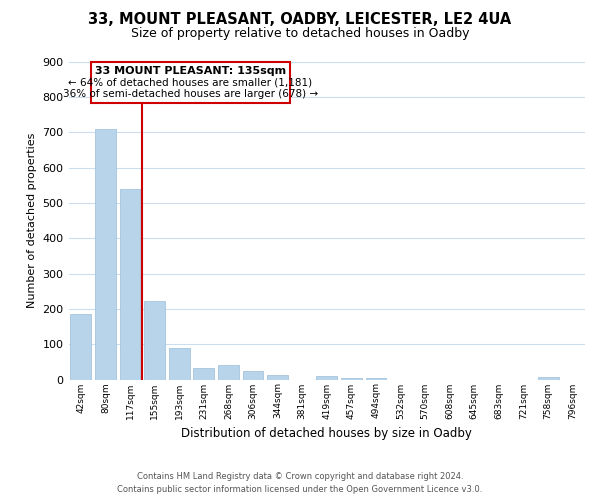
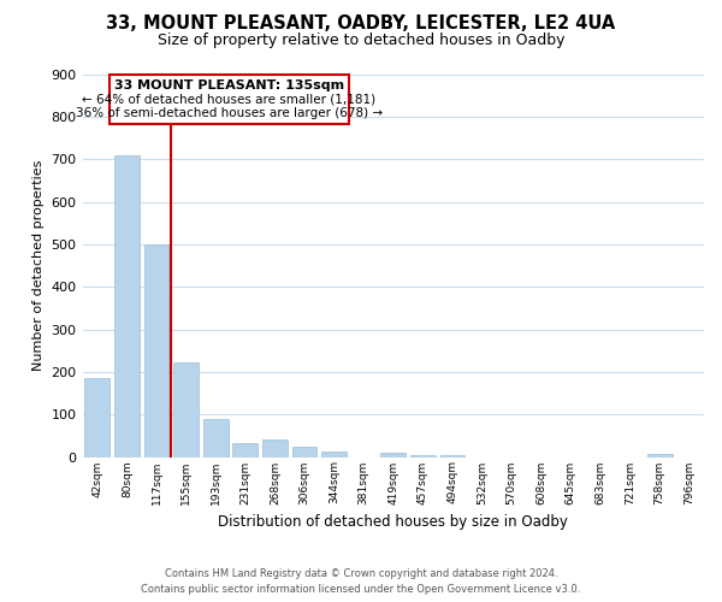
117sqm: 540 -> 500
